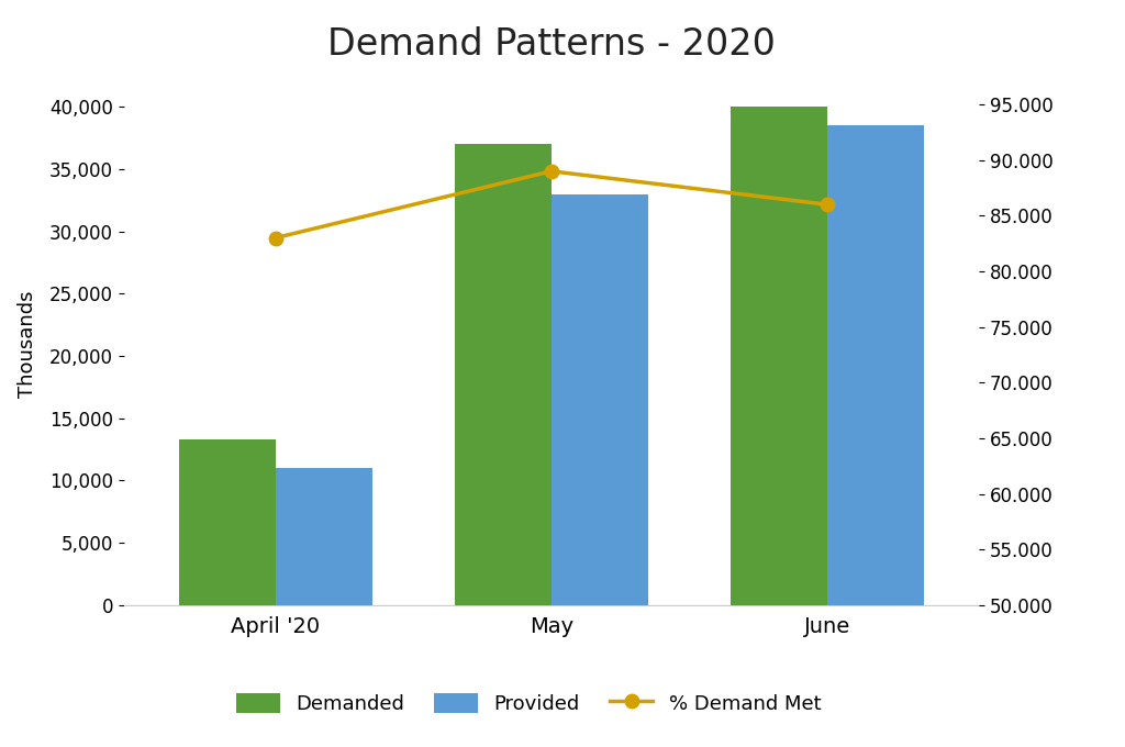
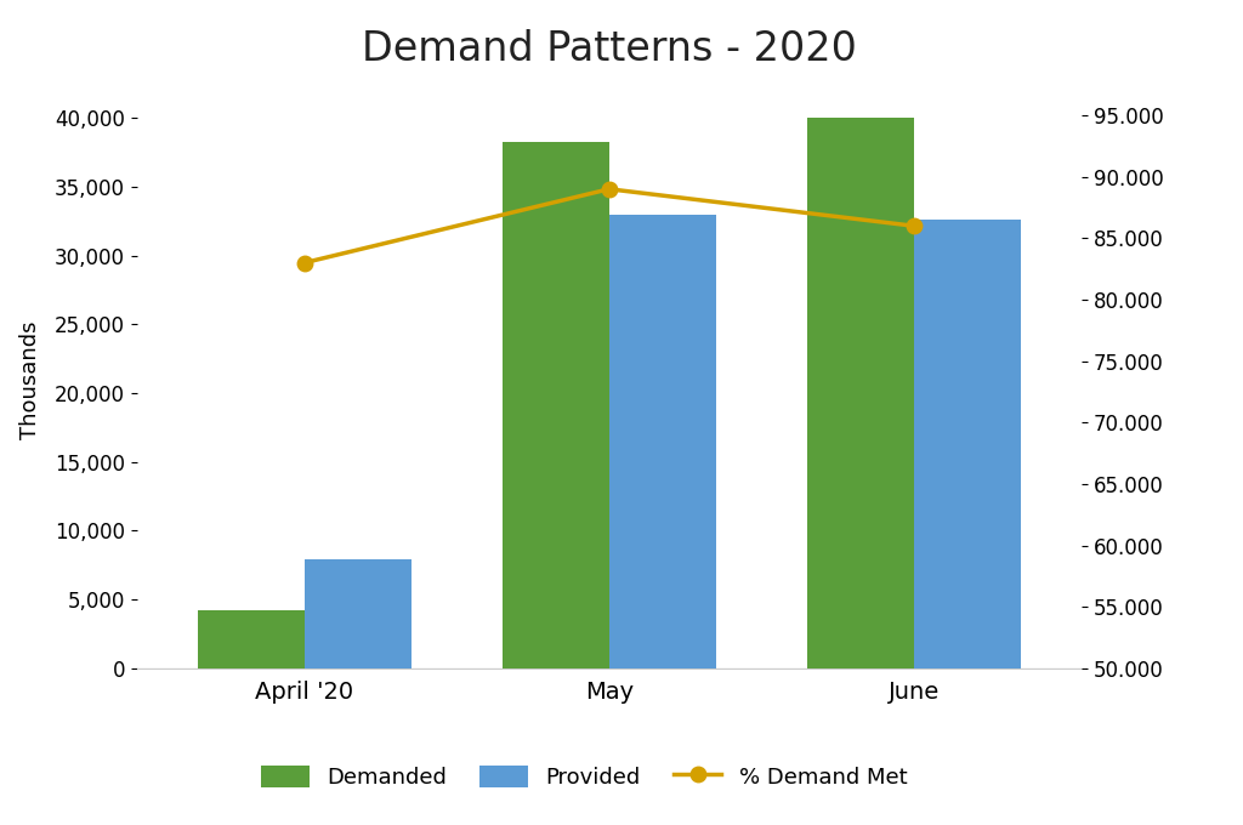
Demanded/April '20: 13,300 -> 4,200
Provided/April '20: 11,000 -> 7,900
Demanded/May: 37,000 -> 38,300
Provided/June: 38,500 -> 32,600
